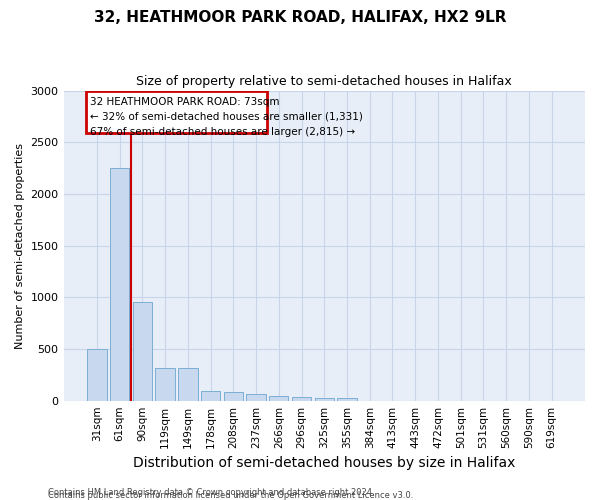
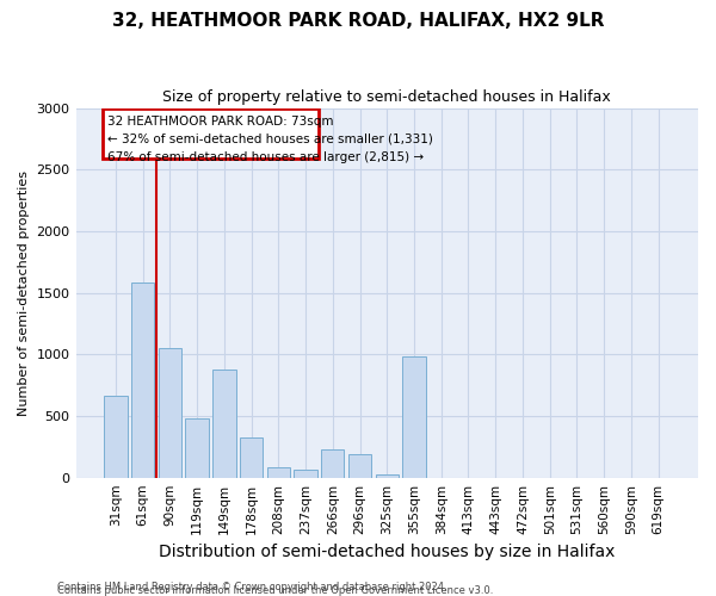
31sqm: 500 -> 660
61sqm: 2250 -> 1580
90sqm: 950 -> 1050
119sqm: 320 -> 480
149sqm: 320 -> 880
178sqm: 100 -> 330
266sqm: 40 -> 230
296sqm: 40 -> 190
355sqm: 30 -> 980
